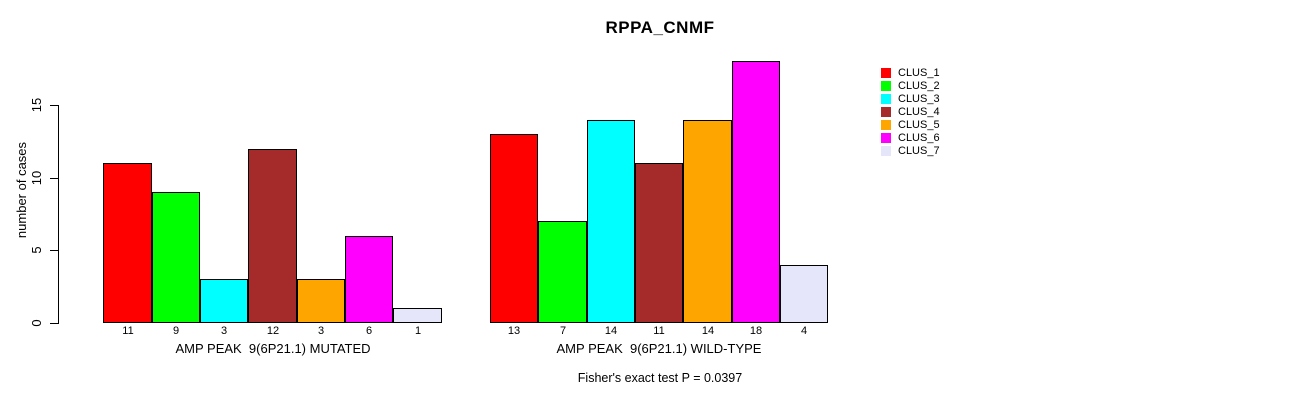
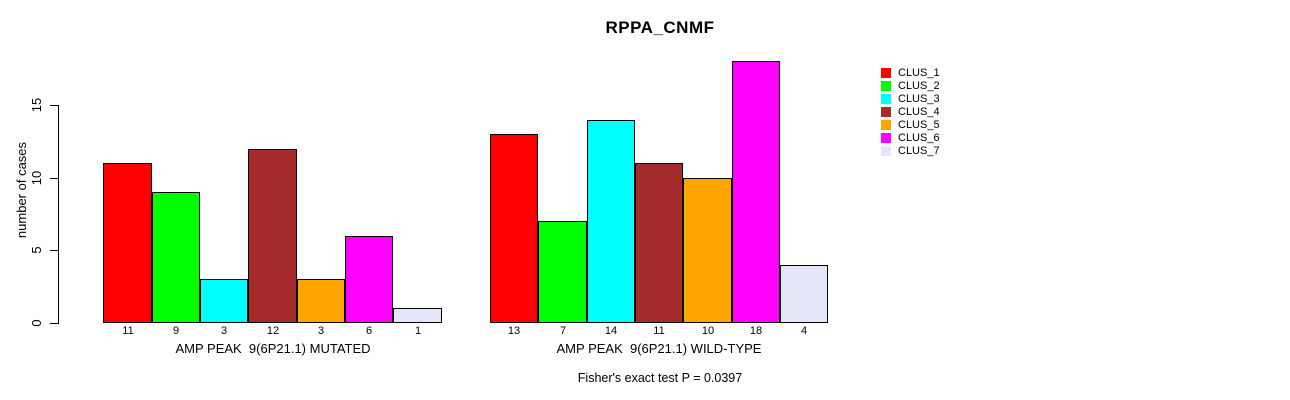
CLUS_5/AMP PEAK 9(6P21.1) WILD-TYPE: 14 -> 10
